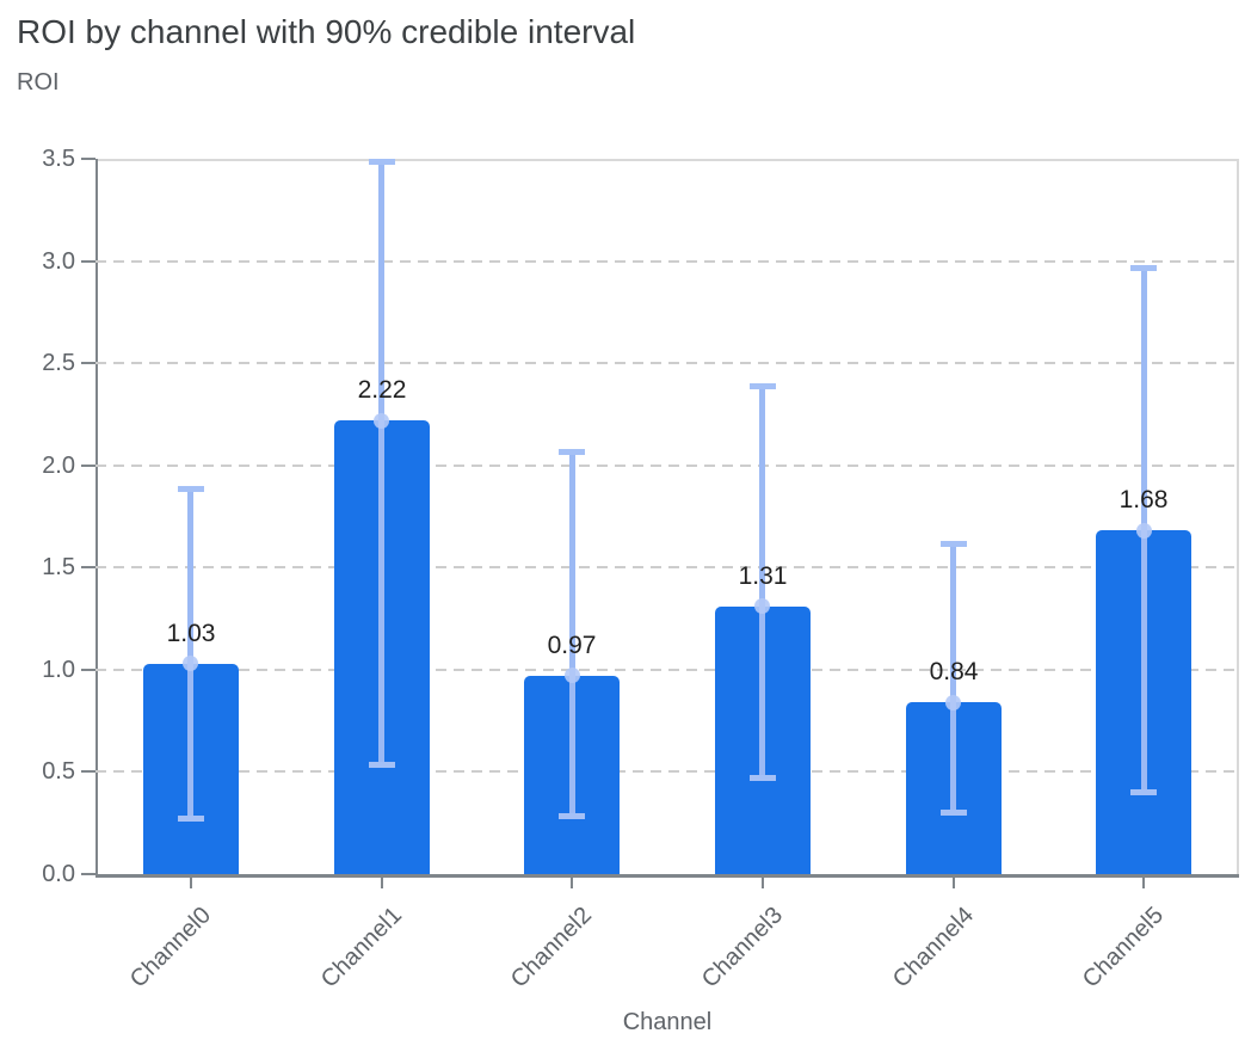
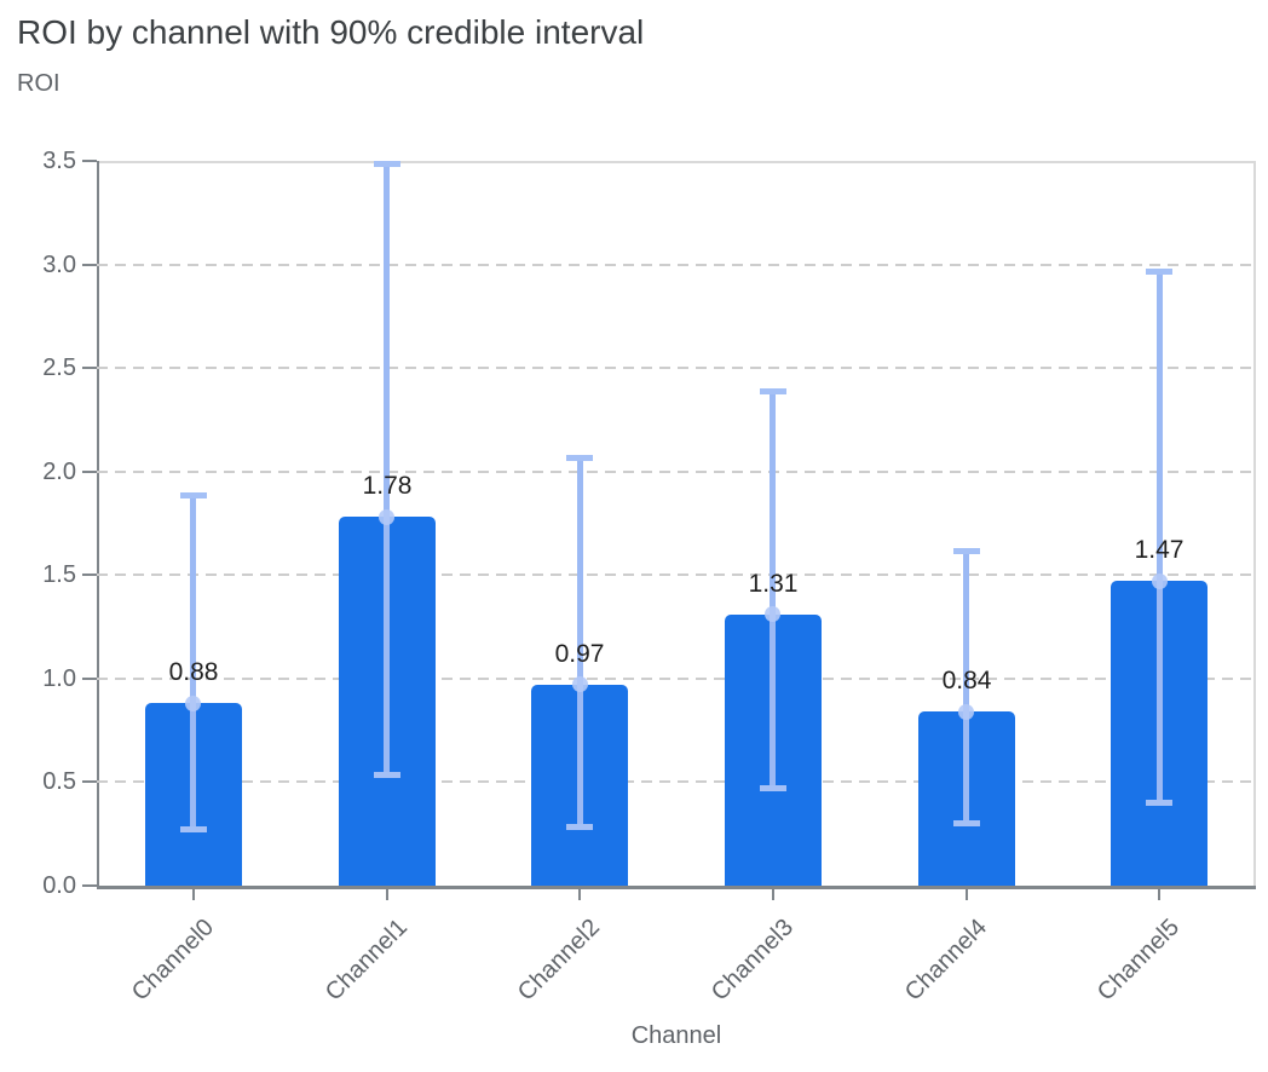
Channel0: 1.03 -> 0.88
Channel1: 2.22 -> 1.78
Channel5: 1.68 -> 1.47
